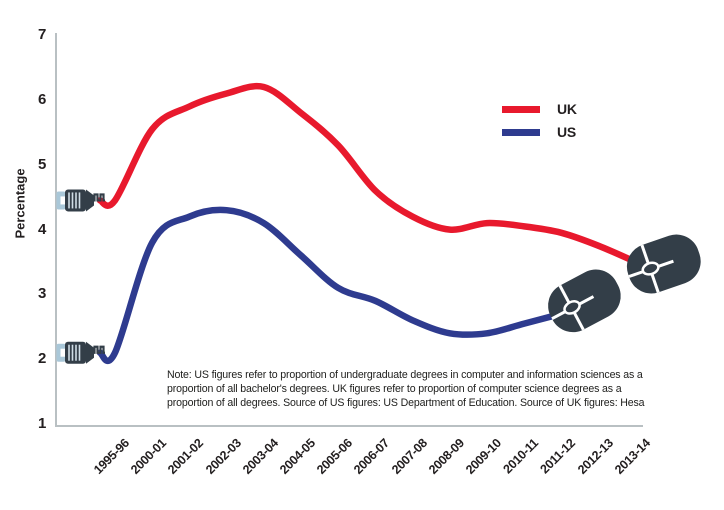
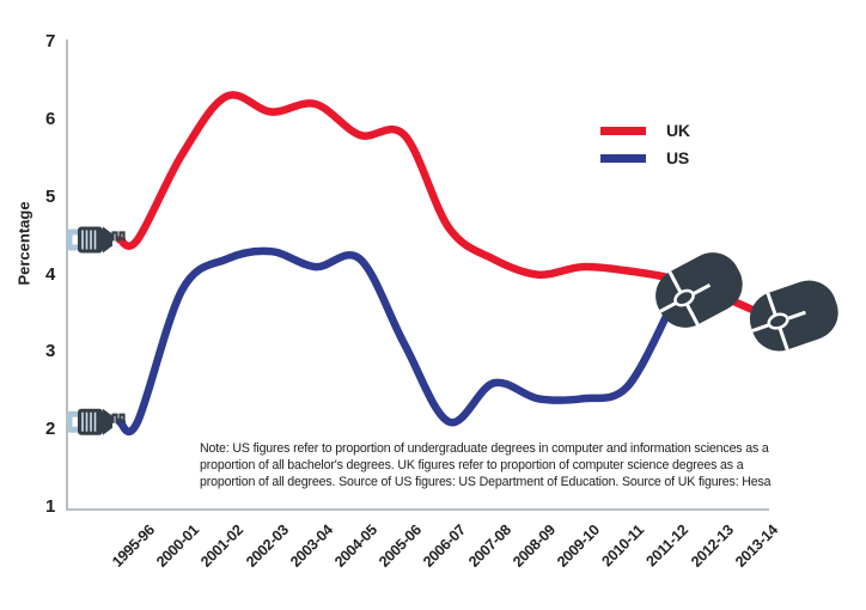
UK/2001-02: 5.9 -> 6.3
US/2004-05: 3.6 -> 4.2
UK/2005-06: 5.3 -> 5.8
US/2006-07: 2.9 -> 2.1
US/2011-12: 2.7 -> 3.6
